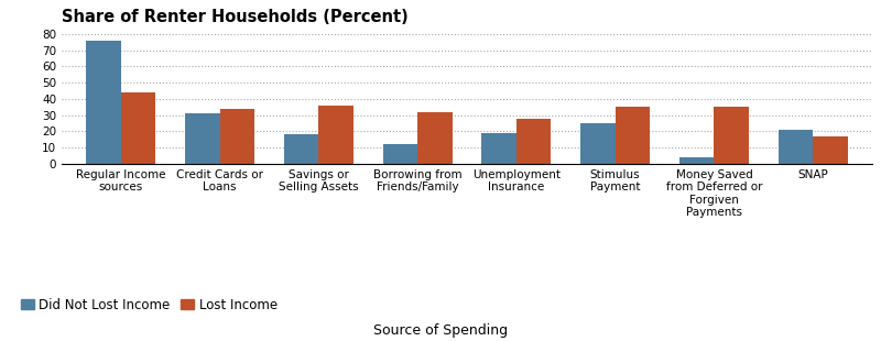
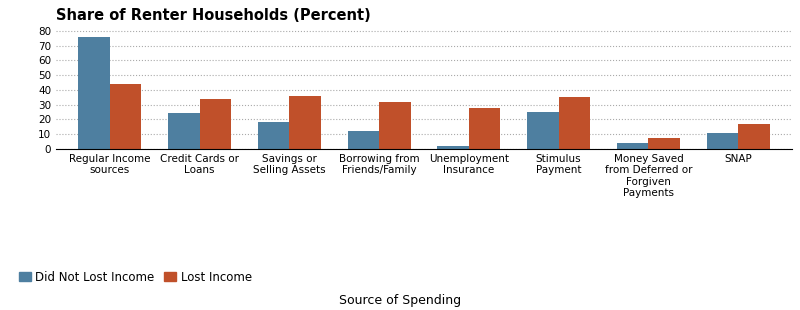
Did Not Lost Income/Credit Cards or Loans: 31 -> 24
Did Not Lost Income/Unemployment Insurance: 19 -> 2
Lost Income/Money Saved from Deferred or Forgiven Payments: 35 -> 7
Did Not Lost Income/SNAP: 21 -> 11
